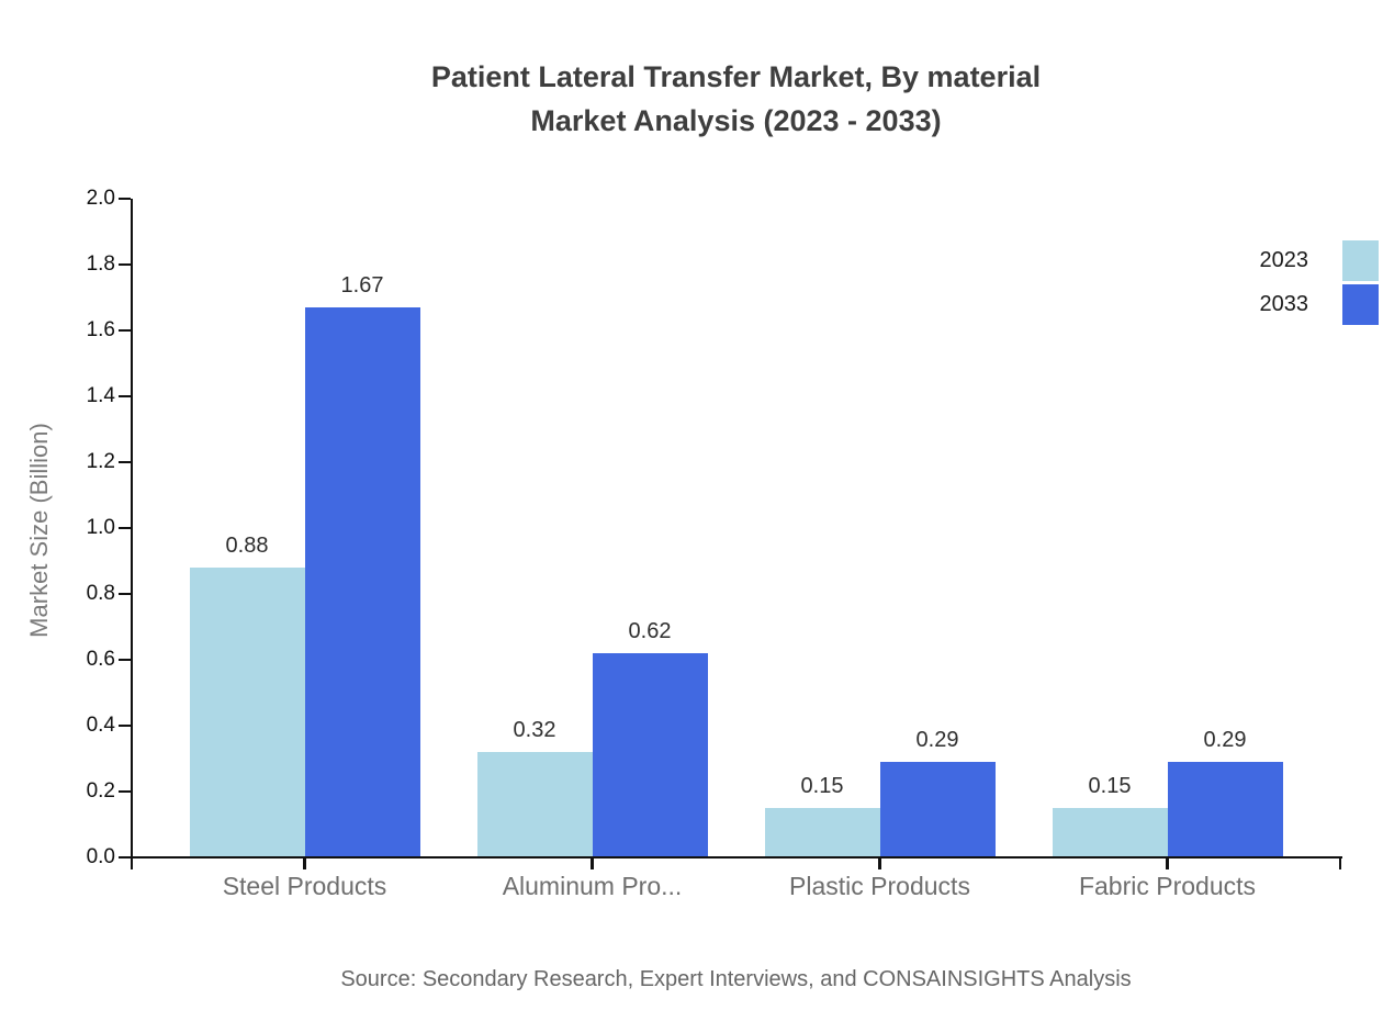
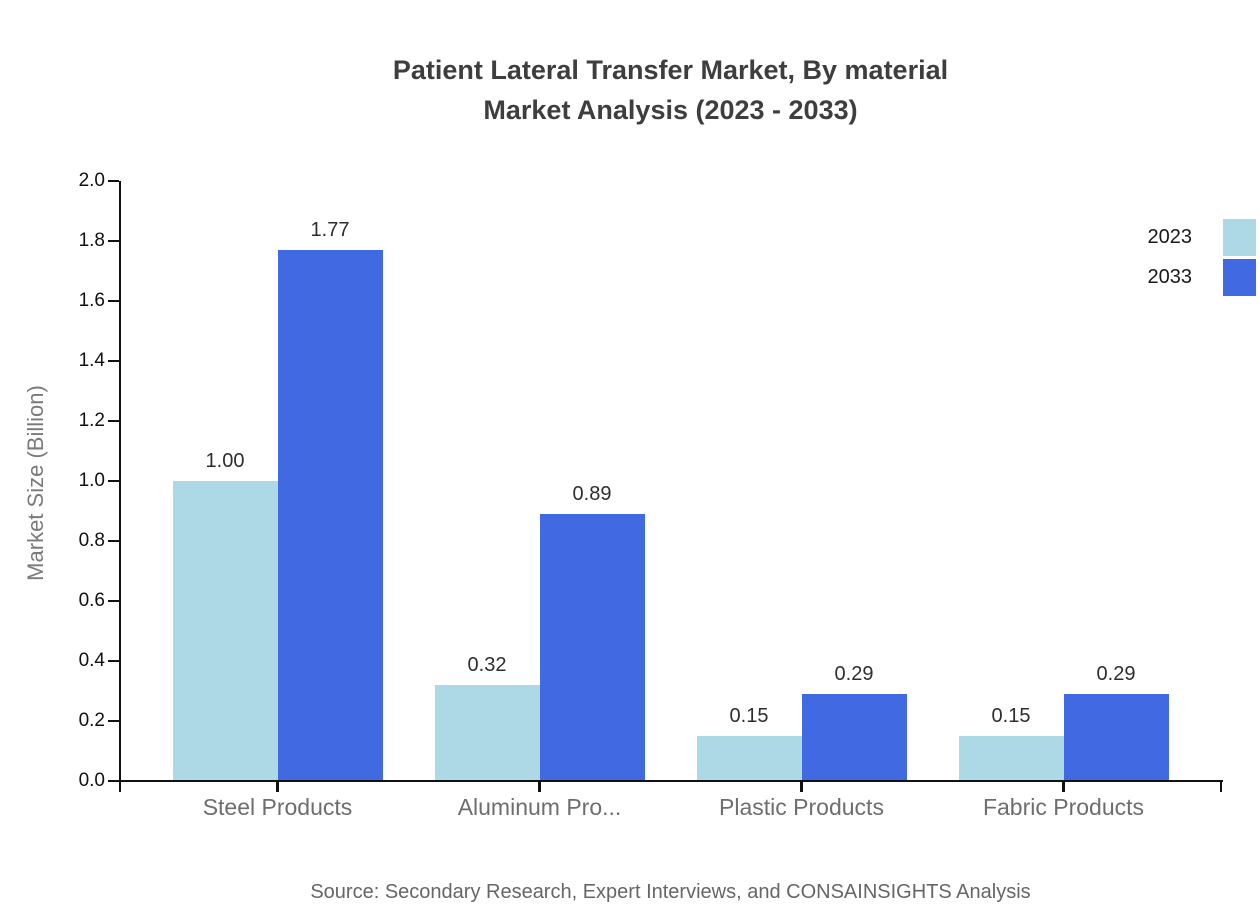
2023/Steel Products: 0.88 -> 1.00
2033/Steel Products: 1.67 -> 1.77
2033/Aluminum Pro...: 0.62 -> 0.89
